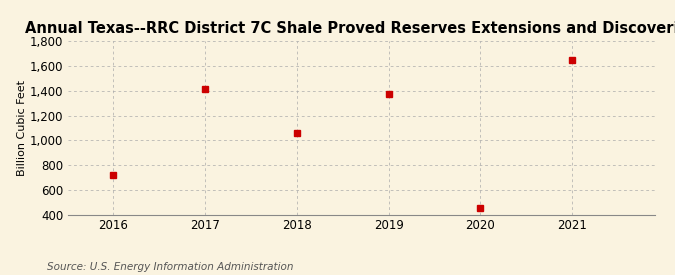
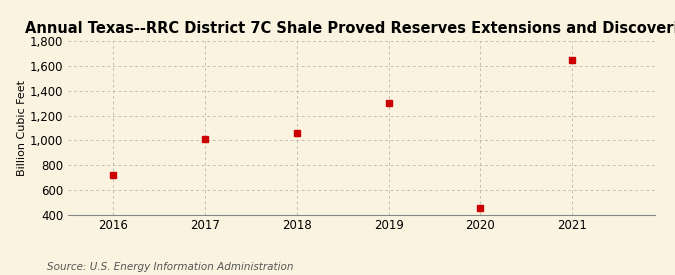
2017: 1,420 -> 1,010
2019: 1,380 -> 1,300
